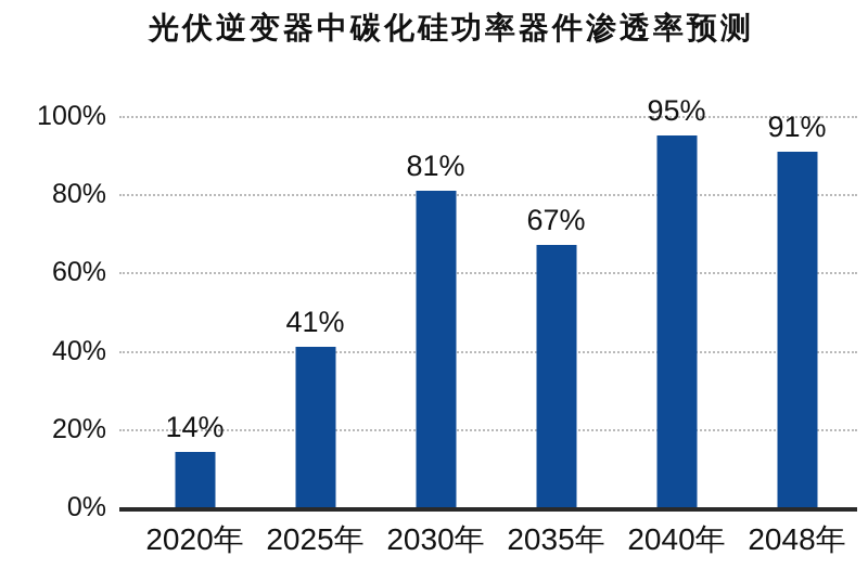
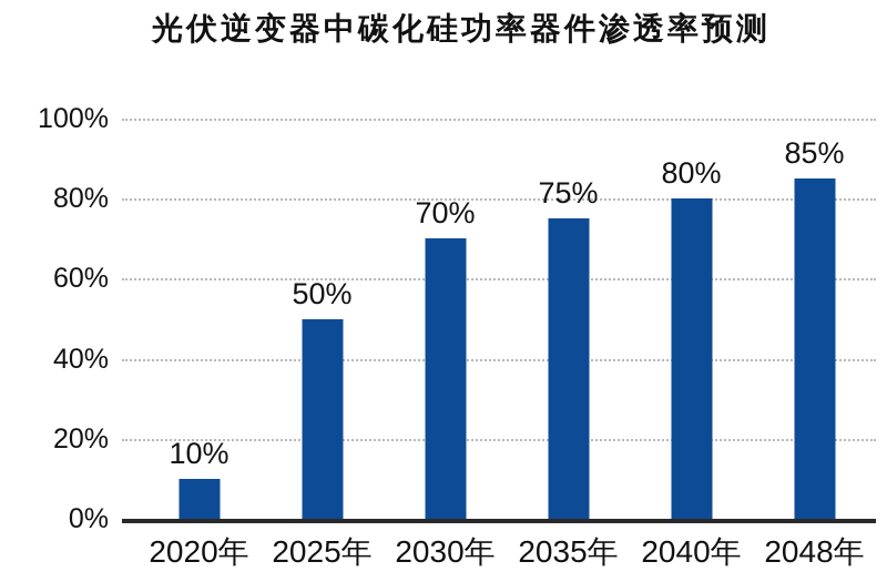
2020年: 14% -> 10%
2025年: 41% -> 50%
2030年: 81% -> 70%
2035年: 67% -> 75%
2040年: 95% -> 80%
2048年: 91% -> 85%
